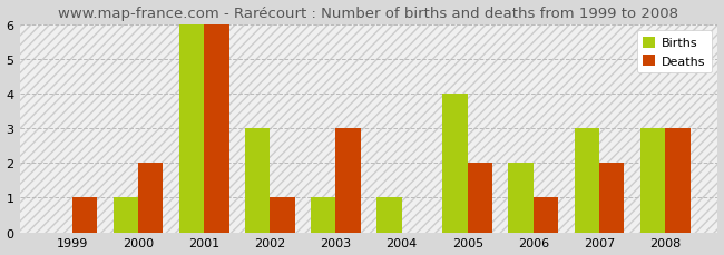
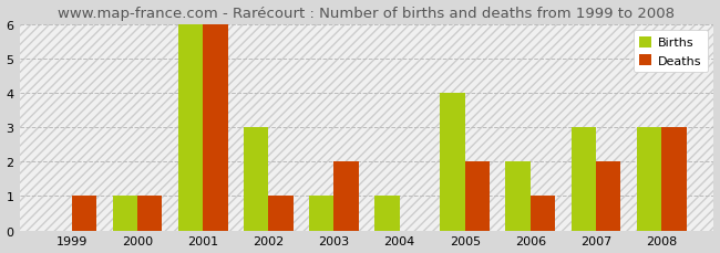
Deaths/2000: 2 -> 1
Deaths/2003: 3 -> 2
